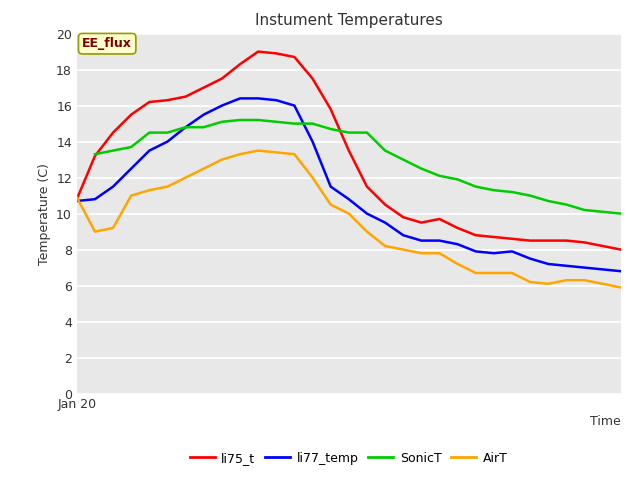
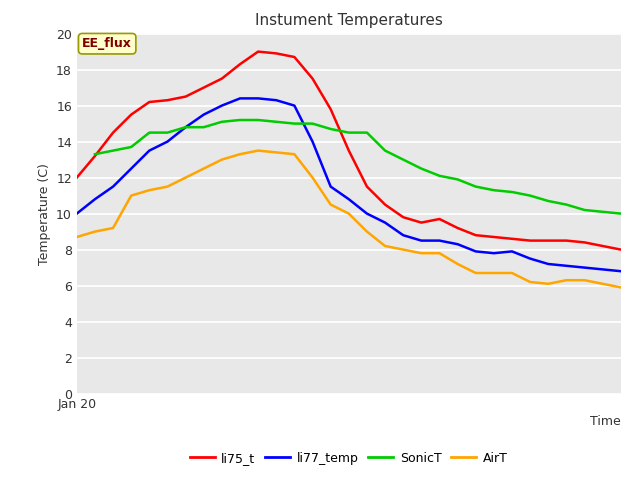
li75_t/Jan 20: 10.8 -> 12.0
li77_temp/Jan 20: 10.7 -> 10.0
AirT/Jan 20: 10.9 -> 8.7
